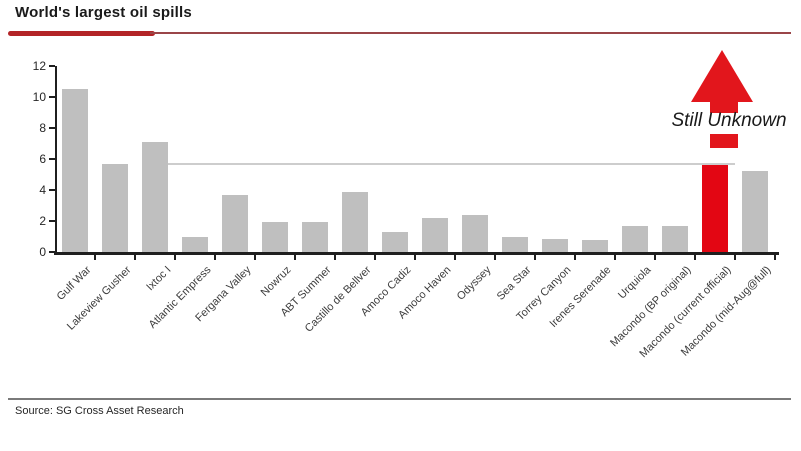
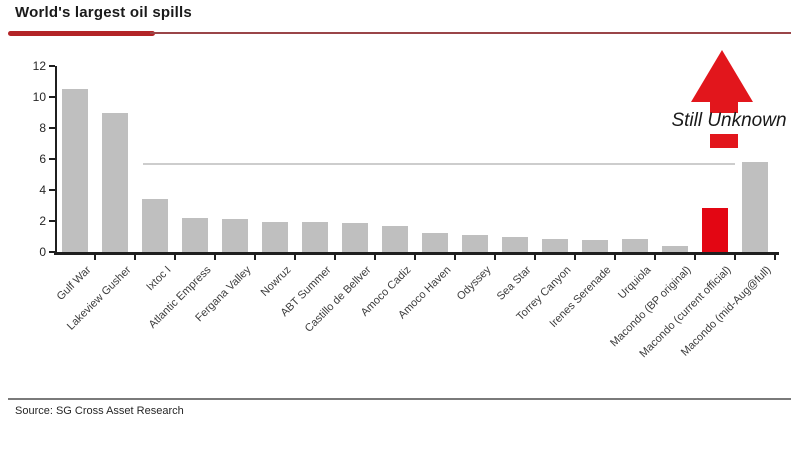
Lakeview Gusher: 5.7 -> 9.0
Ixtoc I: 7.1 -> 3.4
Atlantic Empress: 1.0 -> 2.2
Fergana Valley: 3.7 -> 2.1
Castillo de Bellver: 3.9 -> 1.9
Amoco Cadiz: 1.3 -> 1.7
Amoco Haven: 2.2 -> 1.2
Odyssey: 2.4 -> 1.1
Urquiola: 1.7 -> 0.8
Macondo (BP original): 1.7 -> 0.4
Macondo (current official): 5.6 -> 2.9
Macondo (mid-Aug@full): 5.2 -> 5.8
